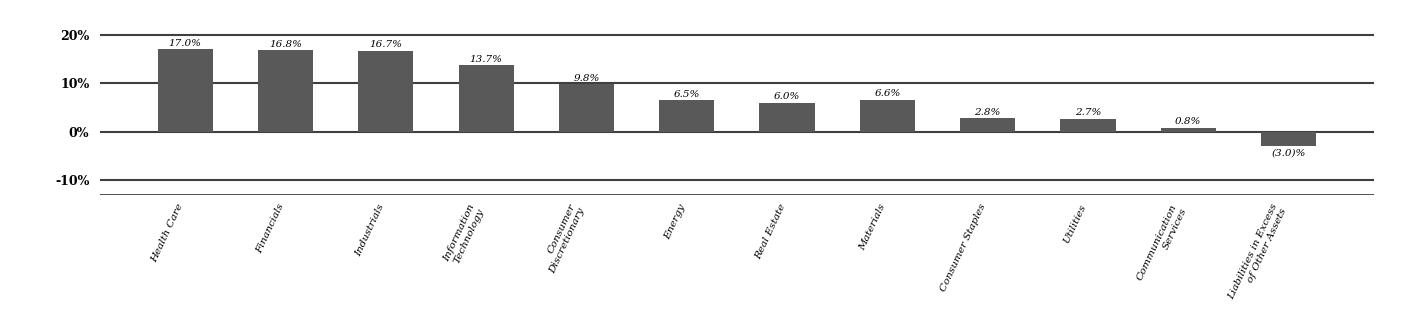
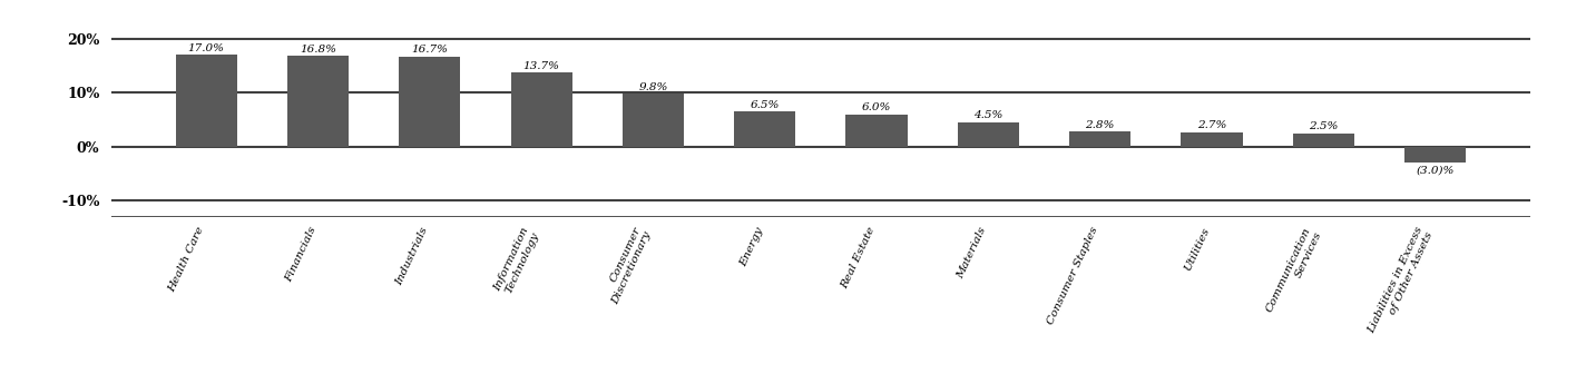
Materials: 6.6% -> 4.5%
Communication Services: 0.8% -> 2.5%
